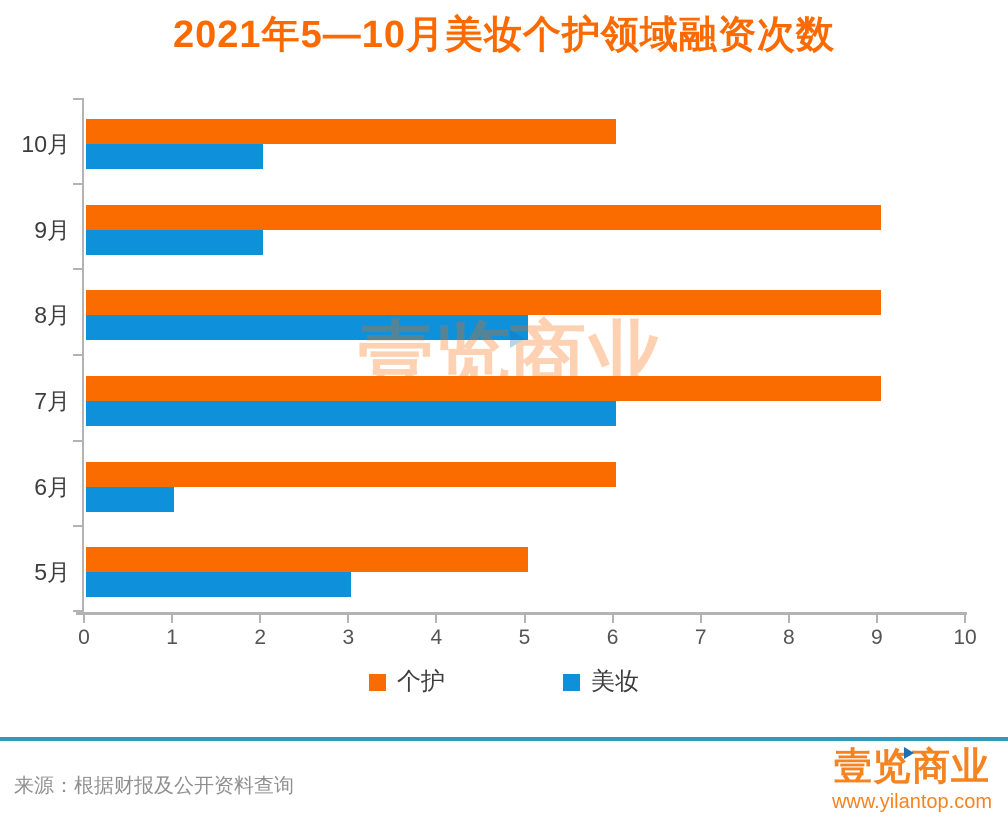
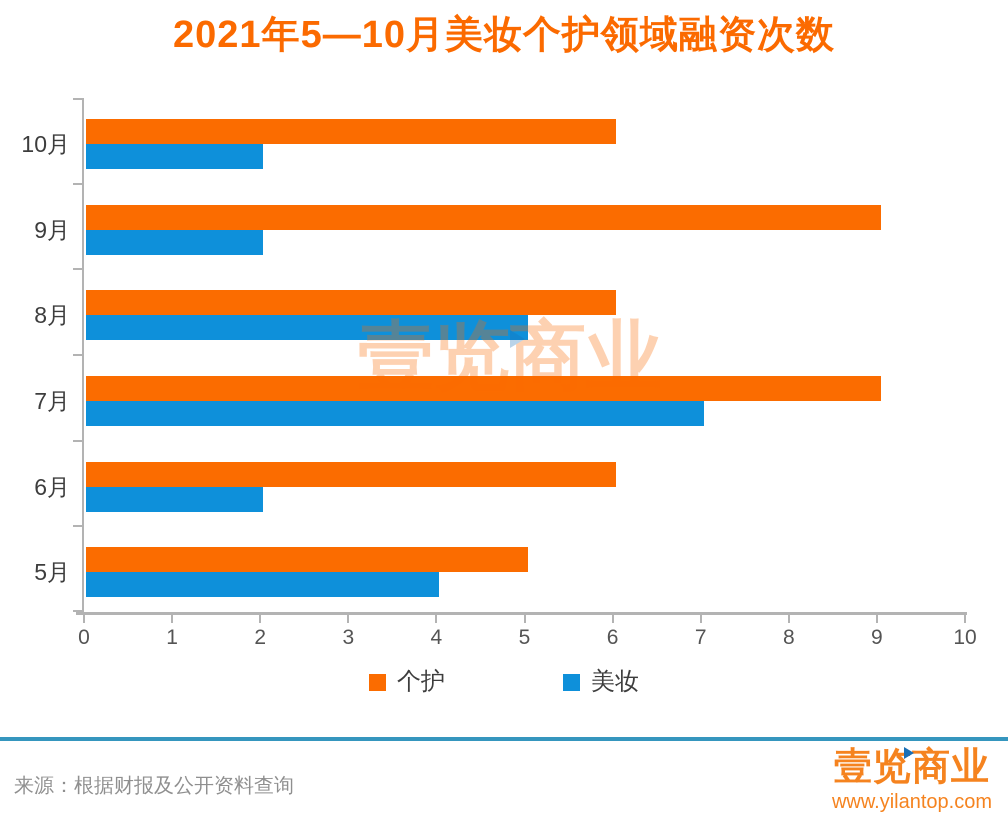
个护/8月: 9 -> 6
美妆/7月: 6 -> 7
美妆/6月: 1 -> 2
美妆/5月: 3 -> 4
